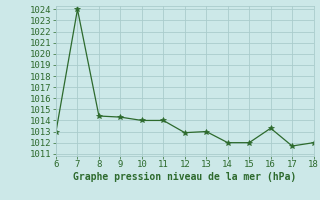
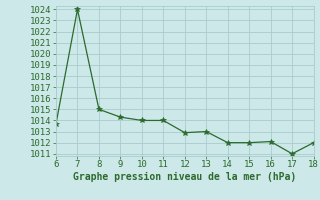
6: 1013.0 -> 1013.7
8: 1014.4 -> 1015.0
16: 1013.3 -> 1012.1
17: 1011.7 -> 1011.0
